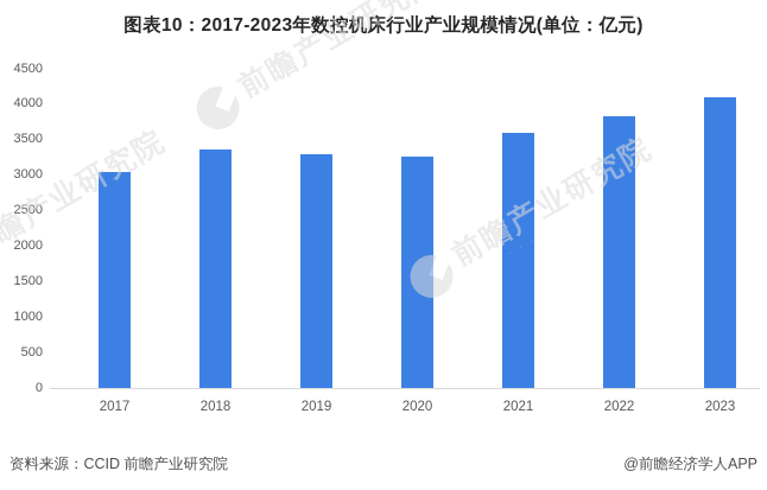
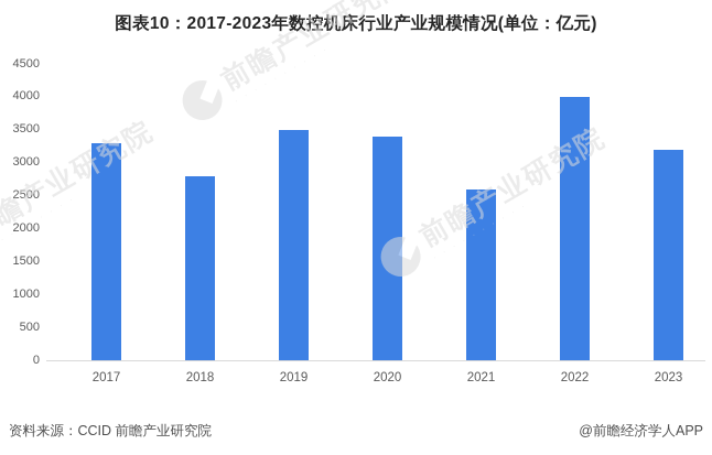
2017: 3000 -> 3300
2018: 3400 -> 2800
2019: 3300 -> 3500
2020: 3300 -> 3400
2021: 3600 -> 2600
2022: 3800 -> 4000
2023: 4100 -> 3200
